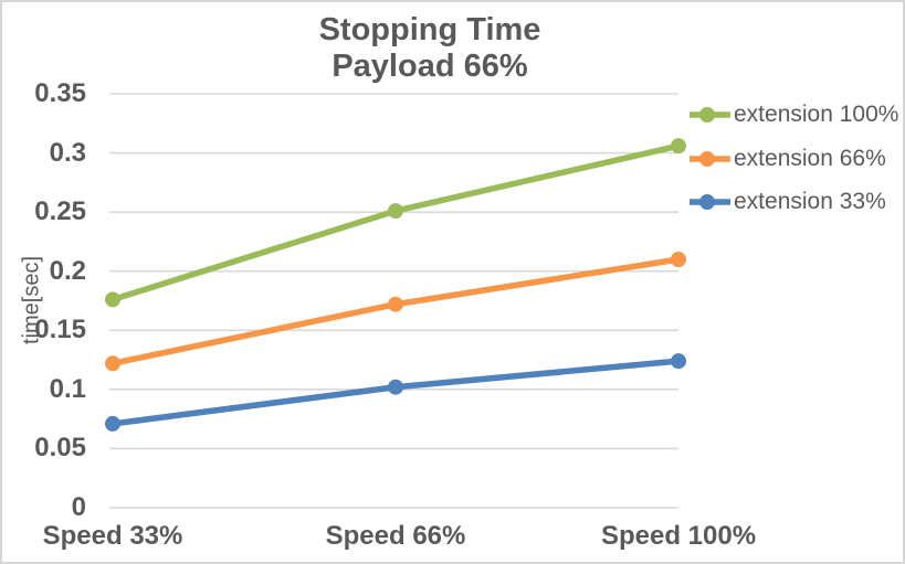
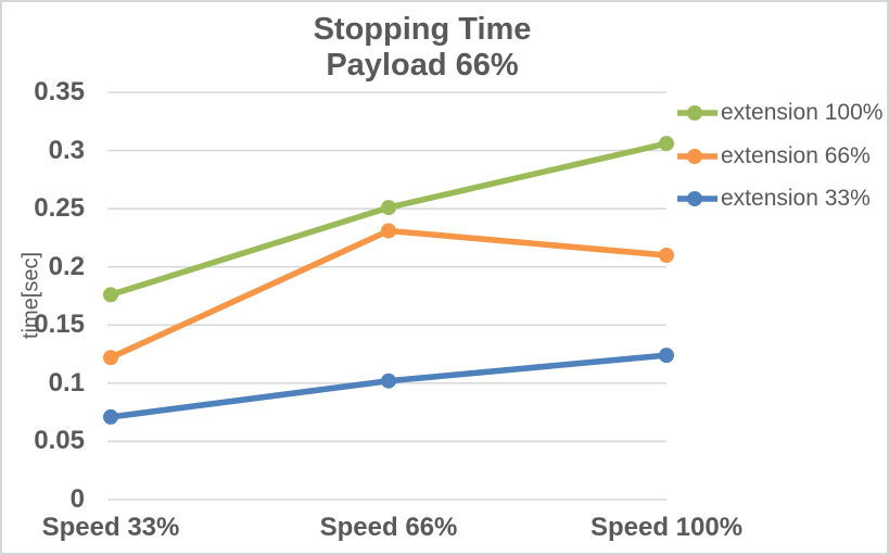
extension 66%/Speed 66%: 0.172 -> 0.231
